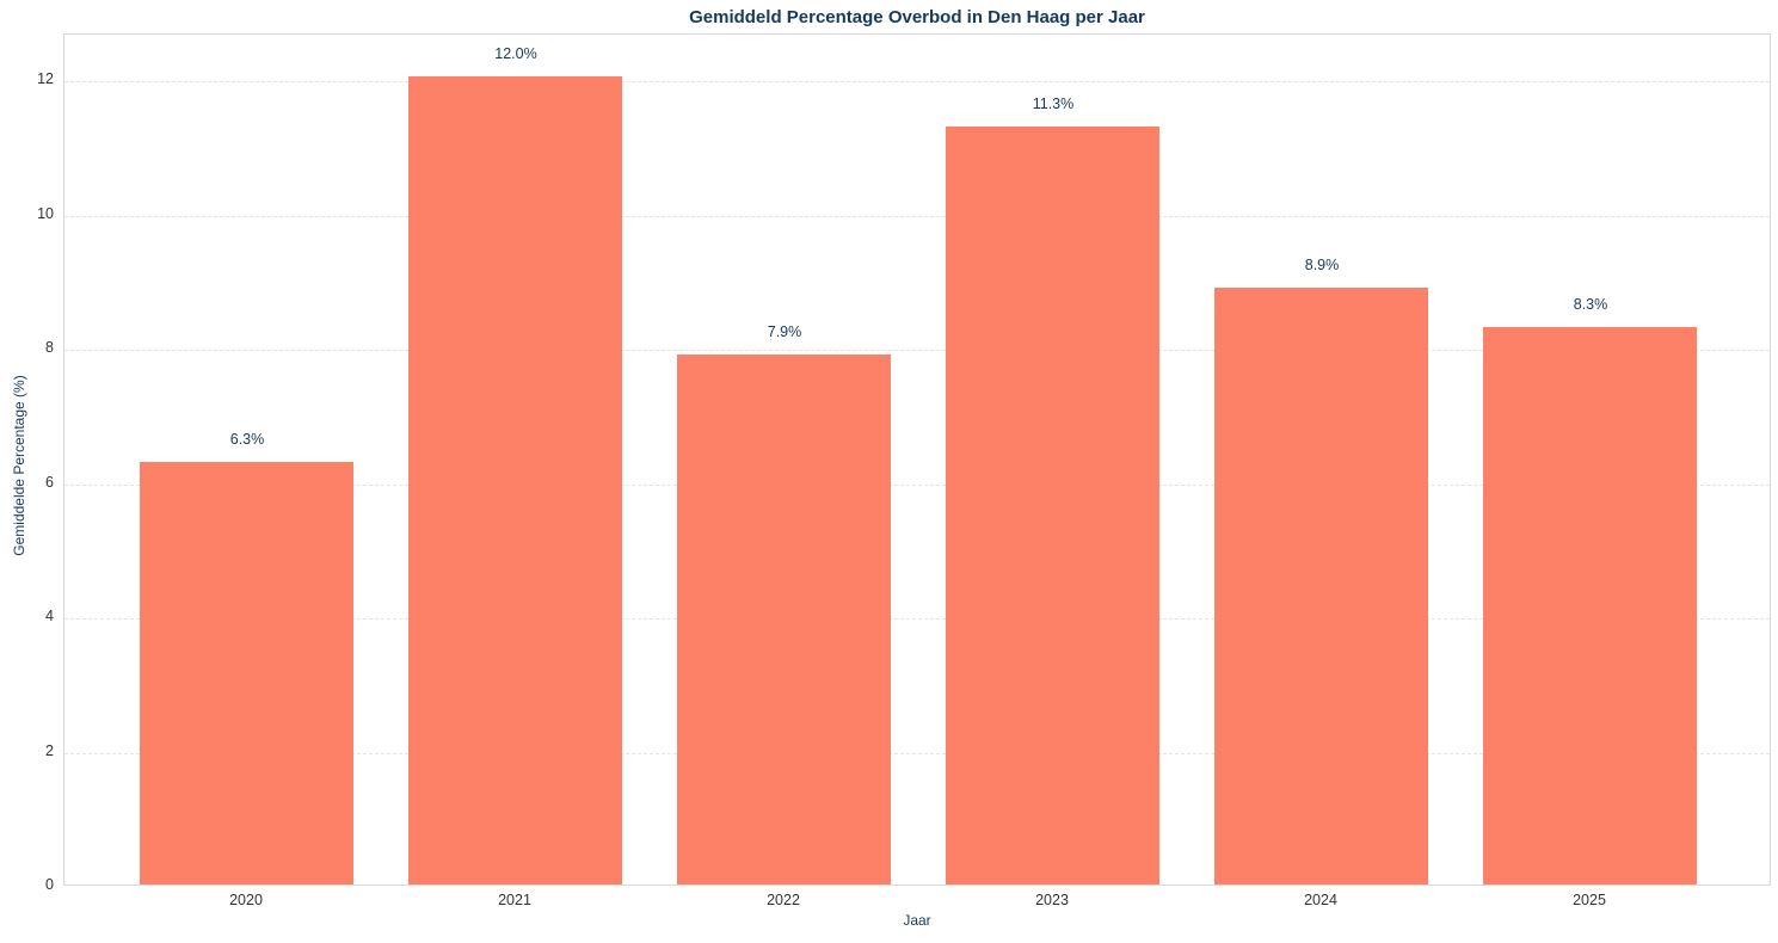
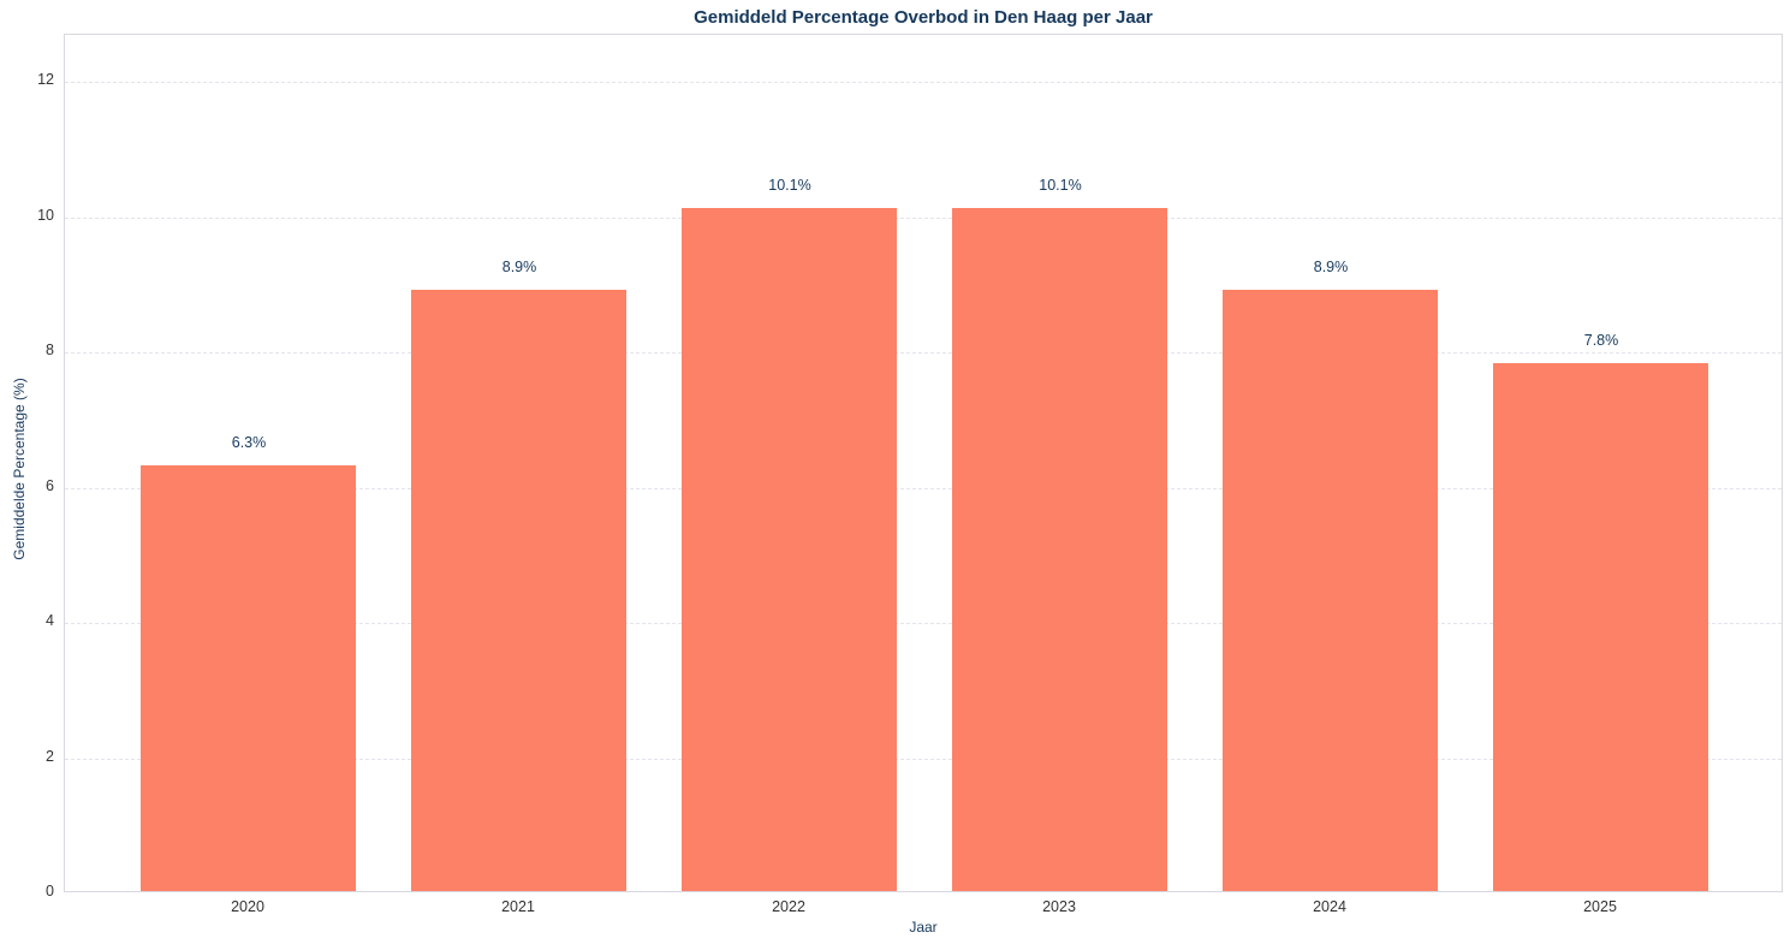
2021: 12.0% -> 8.9%
2022: 7.9% -> 10.1%
2023: 11.3% -> 10.1%
2025: 8.3% -> 7.8%
